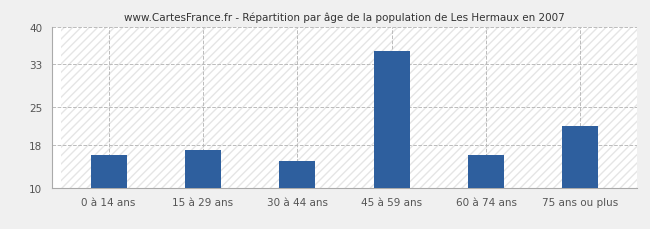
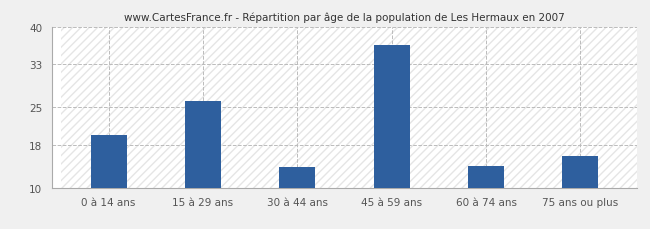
0 à 14 ans: 16.0 -> 19.8
15 à 29 ans: 17.0 -> 26.2
30 à 44 ans: 15.0 -> 13.8
45 à 59 ans: 35.5 -> 36.6
60 à 74 ans: 16.0 -> 14.0
75 ans ou plus: 21.5 -> 15.8
